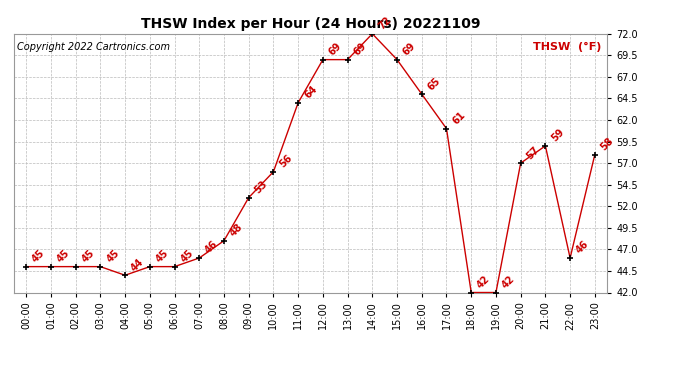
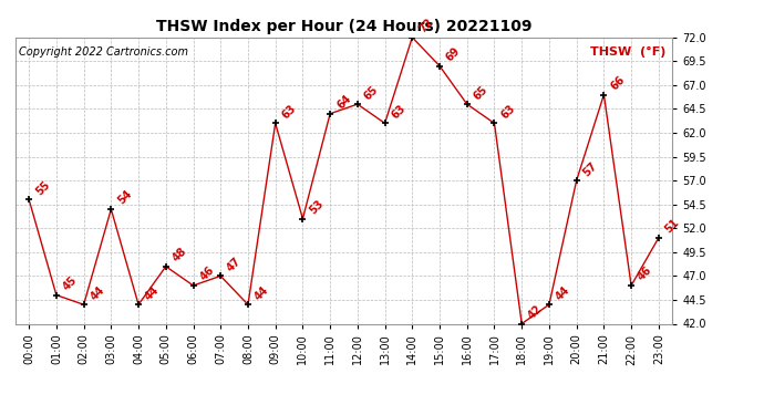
00:00: 45 -> 55
02:00: 45 -> 44
03:00: 45 -> 54
05:00: 45 -> 48
06:00: 45 -> 46
07:00: 46 -> 47
08:00: 48 -> 44
09:00: 53 -> 63
10:00: 56 -> 53
12:00: 69 -> 65
13:00: 69 -> 63
17:00: 61 -> 63
19:00: 42 -> 44
21:00: 59 -> 66
23:00: 58 -> 51
